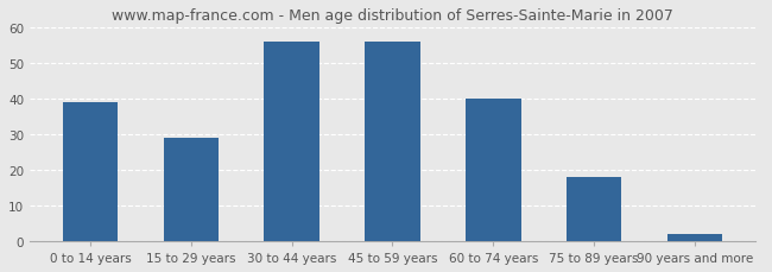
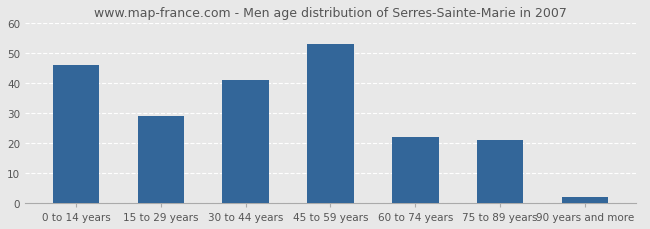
0 to 14 years: 39 -> 46
30 to 44 years: 56 -> 41
45 to 59 years: 56 -> 53
60 to 74 years: 40 -> 22
75 to 89 years: 18 -> 21
